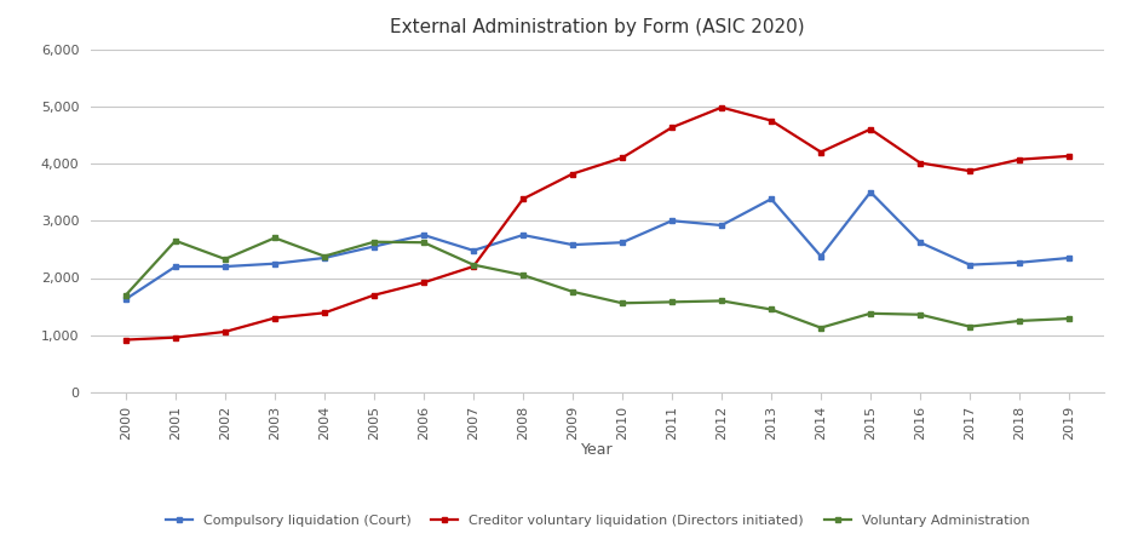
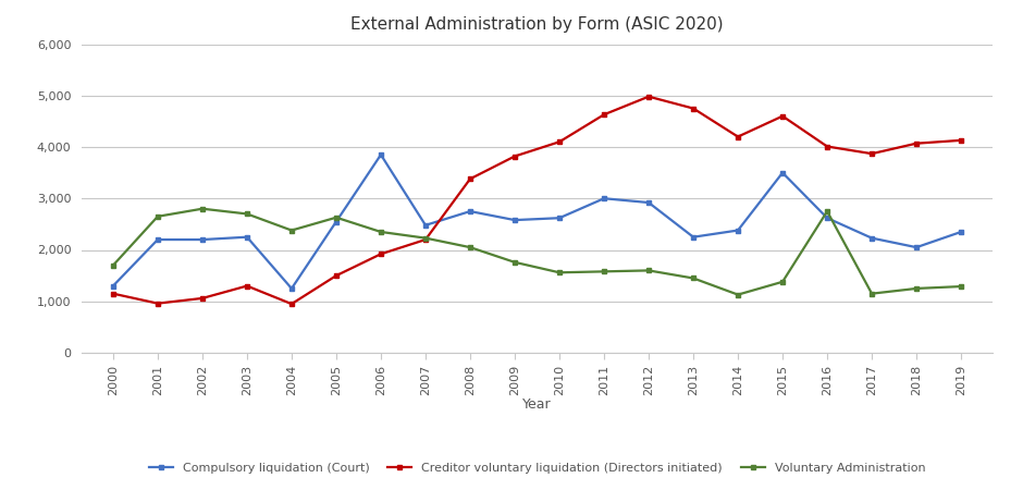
Compulsory liquidation (Court)/2000: 1,630 -> 1,300
Creditor voluntary liquidation (Directors initiated)/2000: 920 -> 1,150
Voluntary Administration/2002: 2,330 -> 2,800
Compulsory liquidation (Court)/2004: 2,350 -> 1,250
Creditor voluntary liquidation (Directors initiated)/2004: 1,390 -> 950
Creditor voluntary liquidation (Directors initiated)/2005: 1,700 -> 1,500
Compulsory liquidation (Court)/2006: 2,750 -> 3,850
Voluntary Administration/2006: 2,620 -> 2,350
Compulsory liquidation (Court)/2013: 3,380 -> 2,250
Voluntary Administration/2016: 1,360 -> 2,750
Compulsory liquidation (Court)/2018: 2,270 -> 2,050
